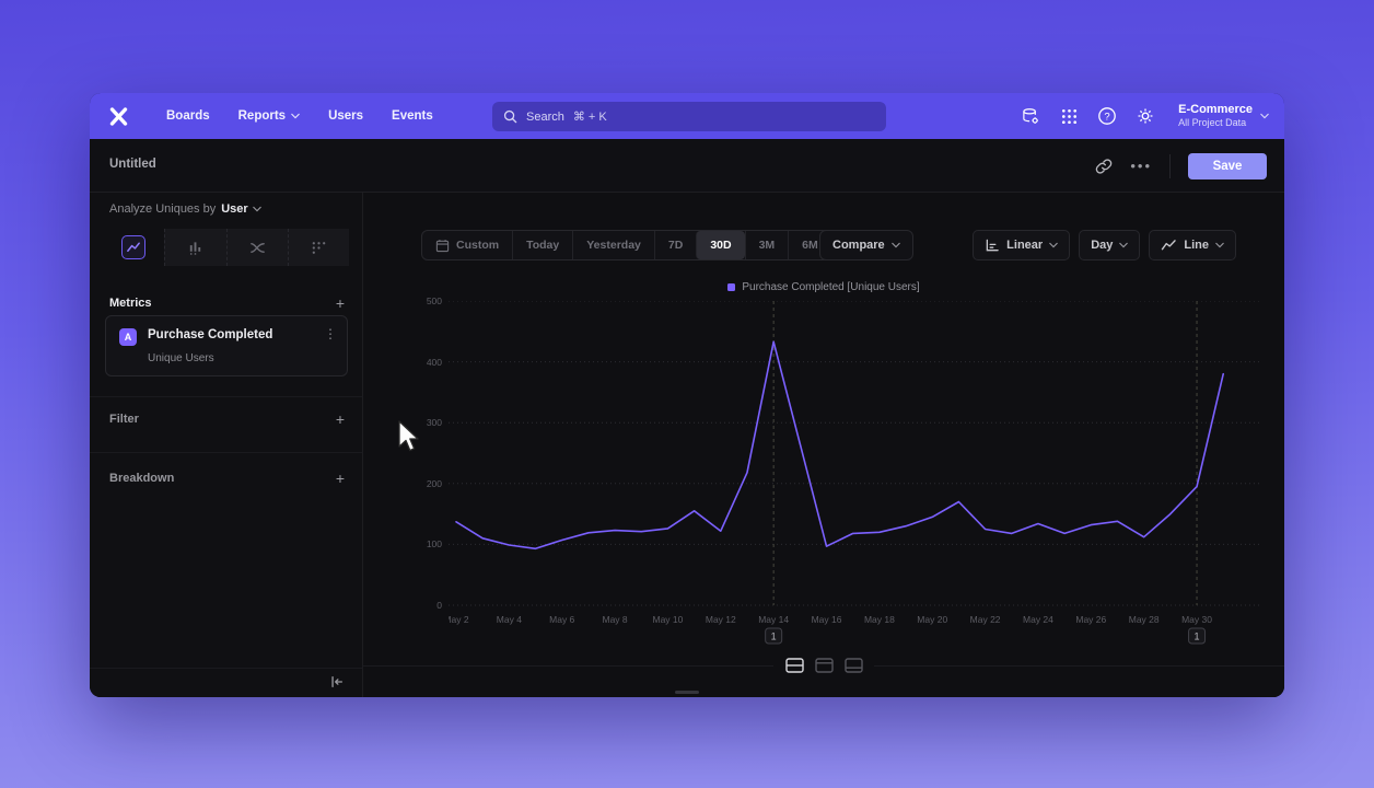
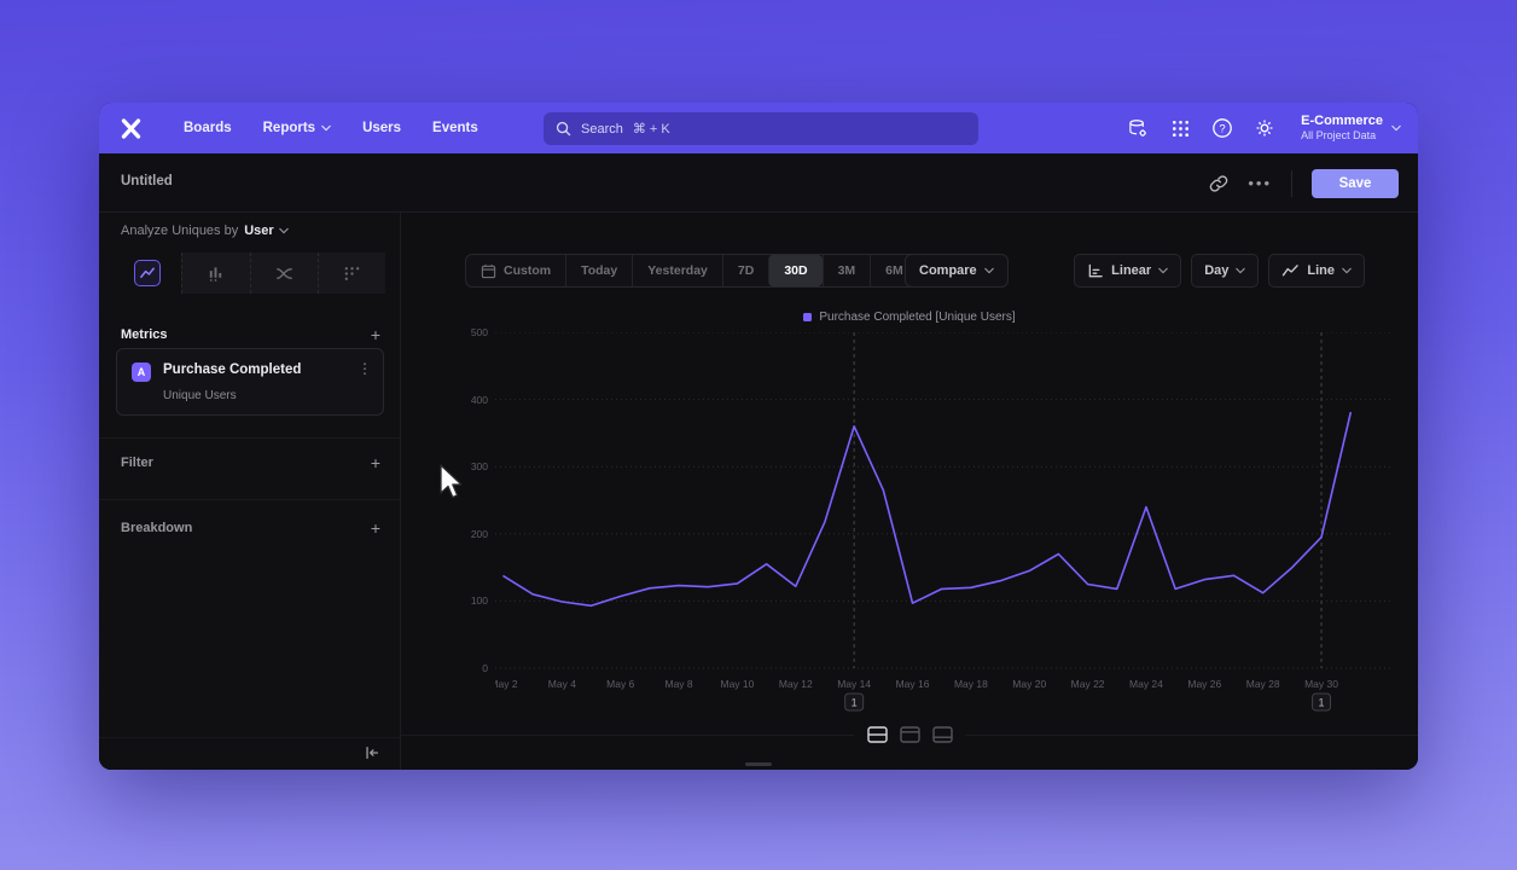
May 14: 430 -> 360
May 24: 130 -> 240
